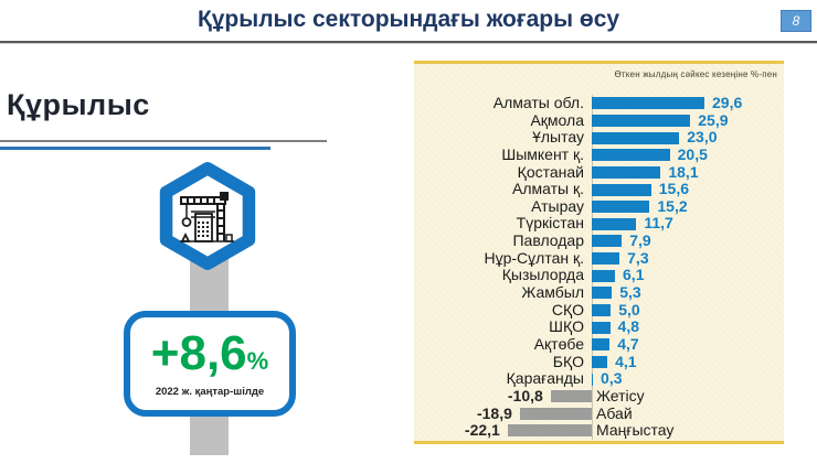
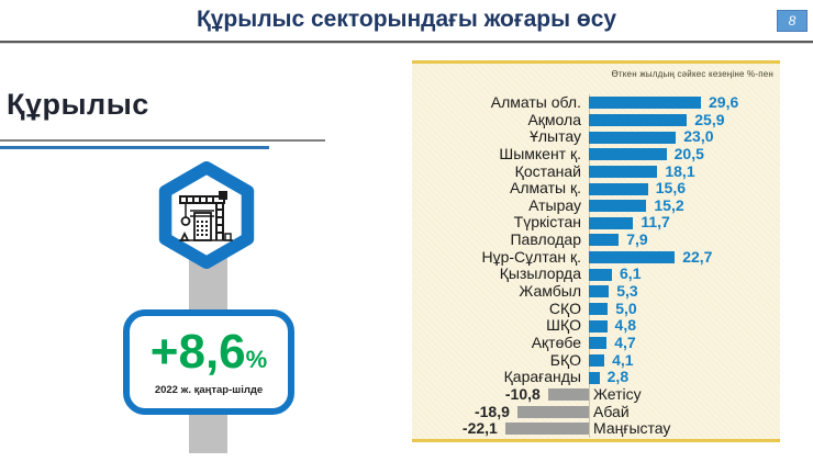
Нұр-Сұлтан қ.: 7,3 -> 22,7
Қарағанды: 0,3 -> 2,8
